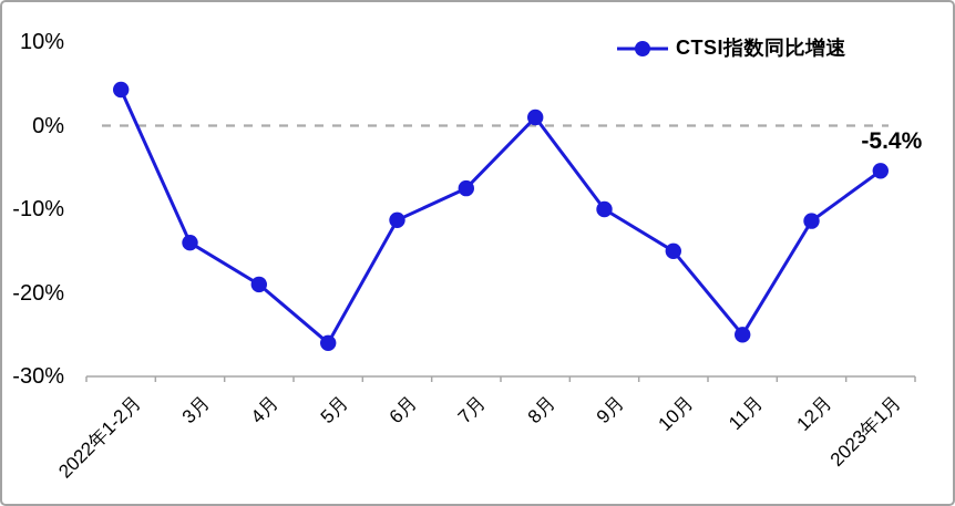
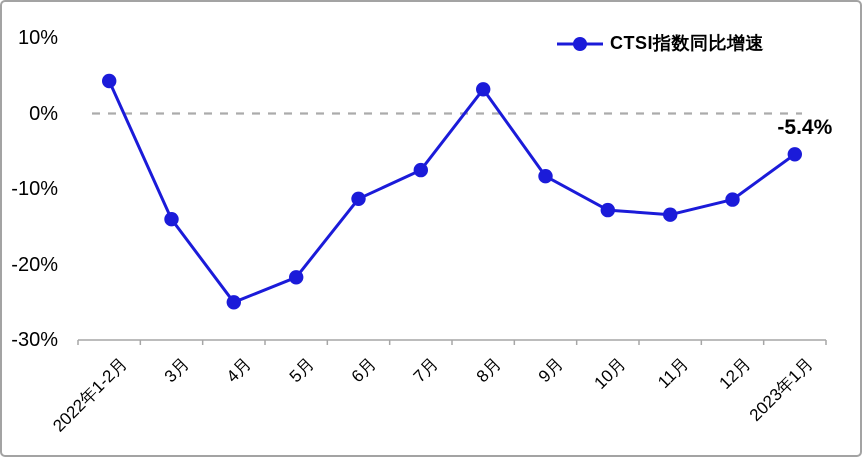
4月: -19% -> -25%
5月: -26% -> -22%
8月: 1% -> 3%
9月: -10% -> -8%
10月: -15% -> -13%
11月: -25% -> -13%
